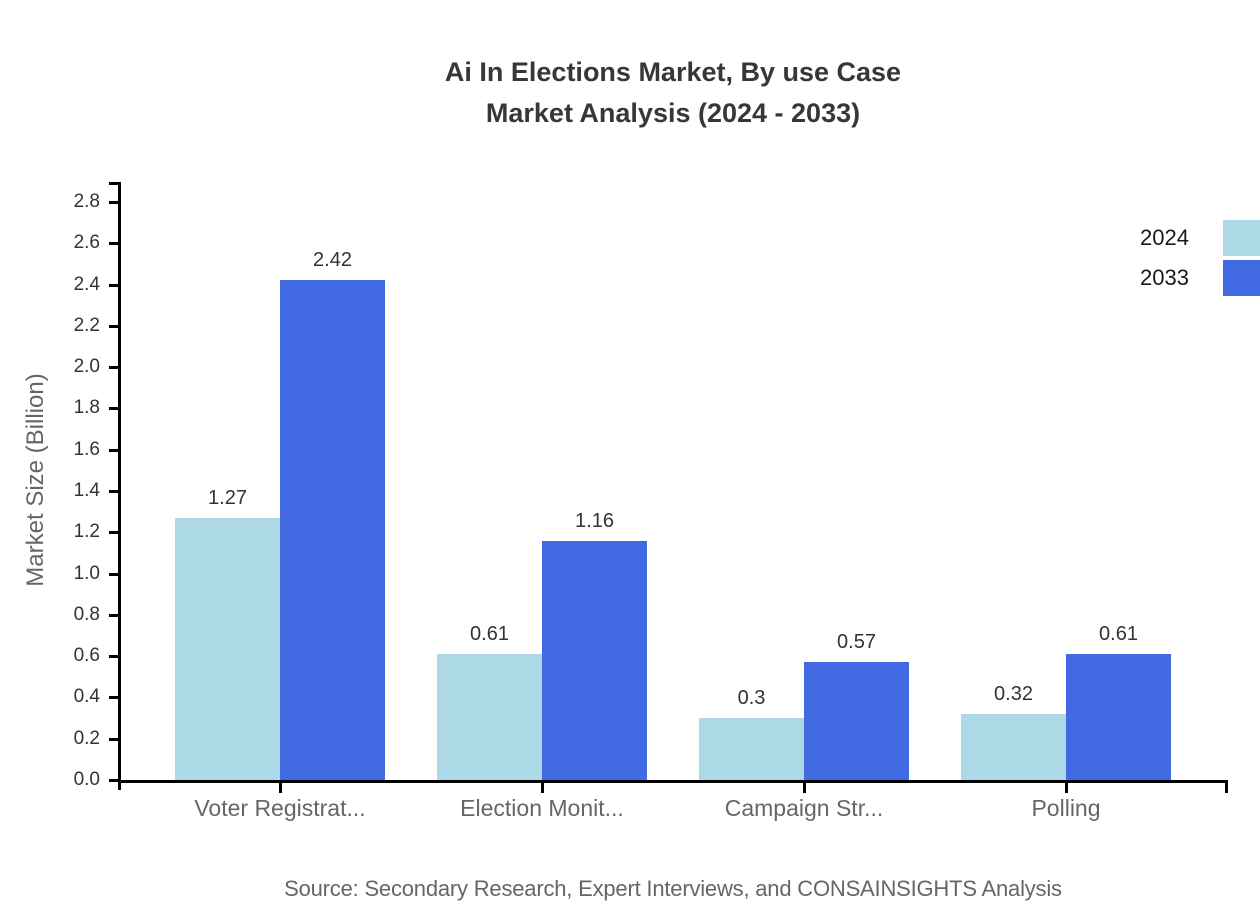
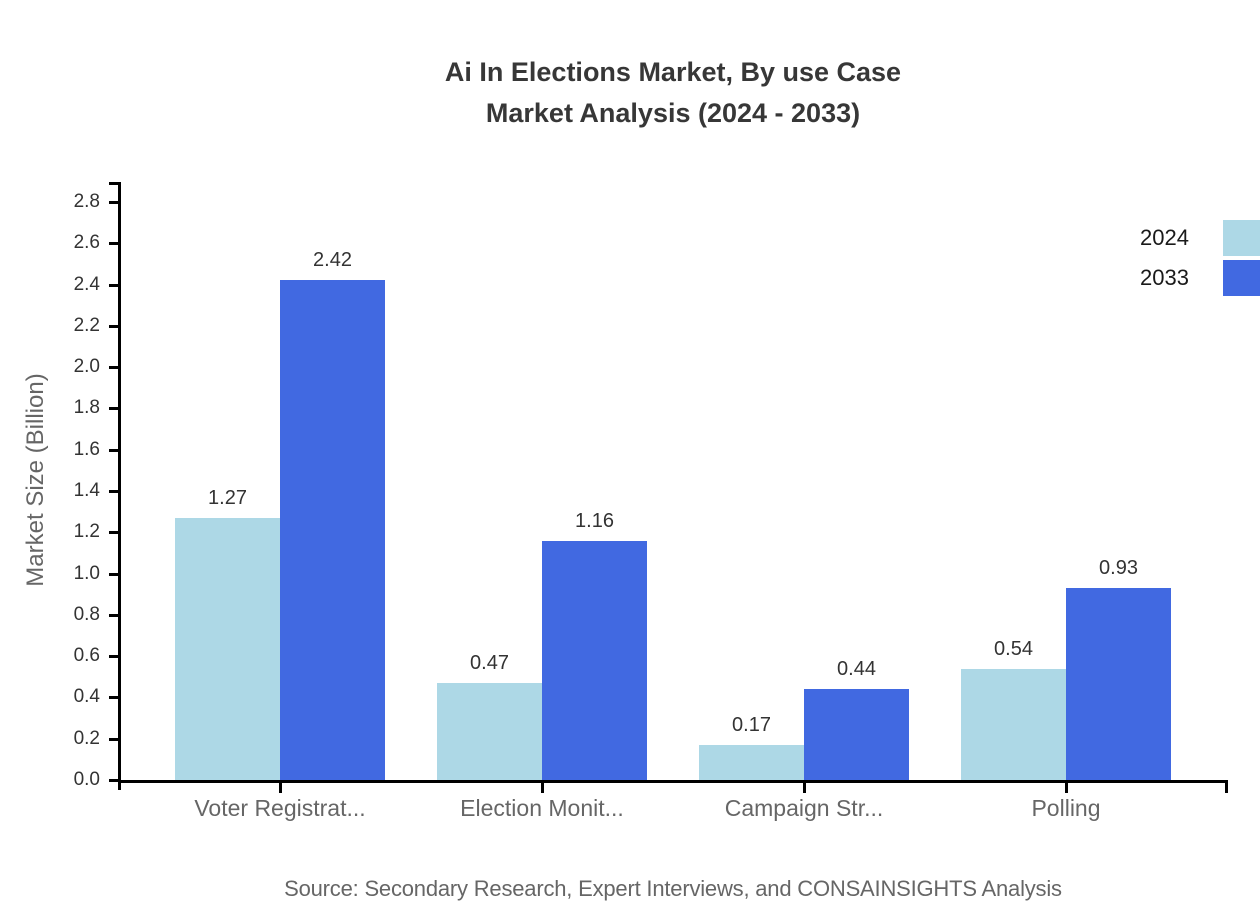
2024/Election Monit...: 0.61 -> 0.47
2024/Campaign Str...: 0.3 -> 0.17
2033/Campaign Str...: 0.57 -> 0.44
2024/Polling: 0.32 -> 0.54
2033/Polling: 0.61 -> 0.93
